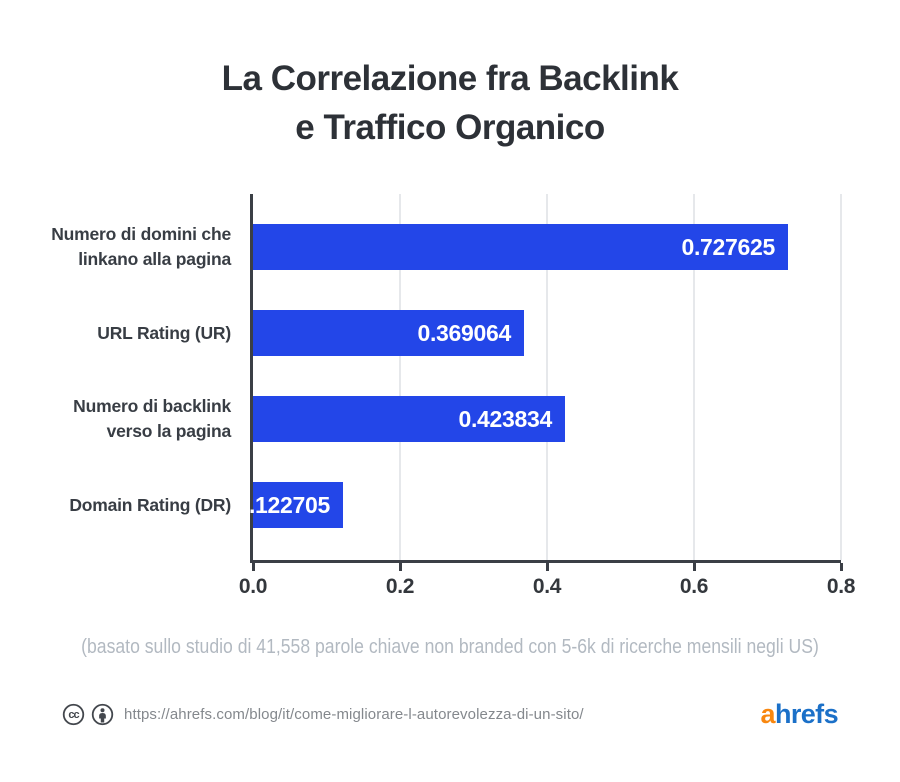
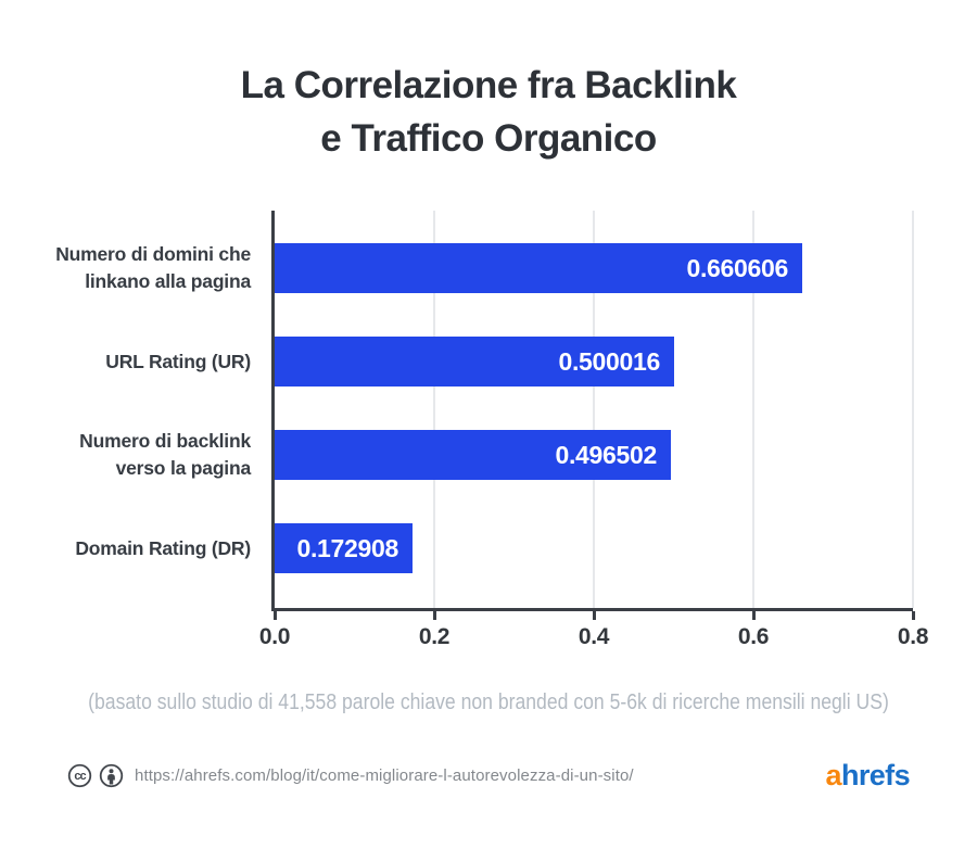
Numero di domini che linkano alla pagina: 0.727625 -> 0.660606
URL Rating (UR): 0.369064 -> 0.500016
Numero di backlink verso la pagina: 0.423834 -> 0.496502
Domain Rating (DR): 0.122705 -> 0.172908
